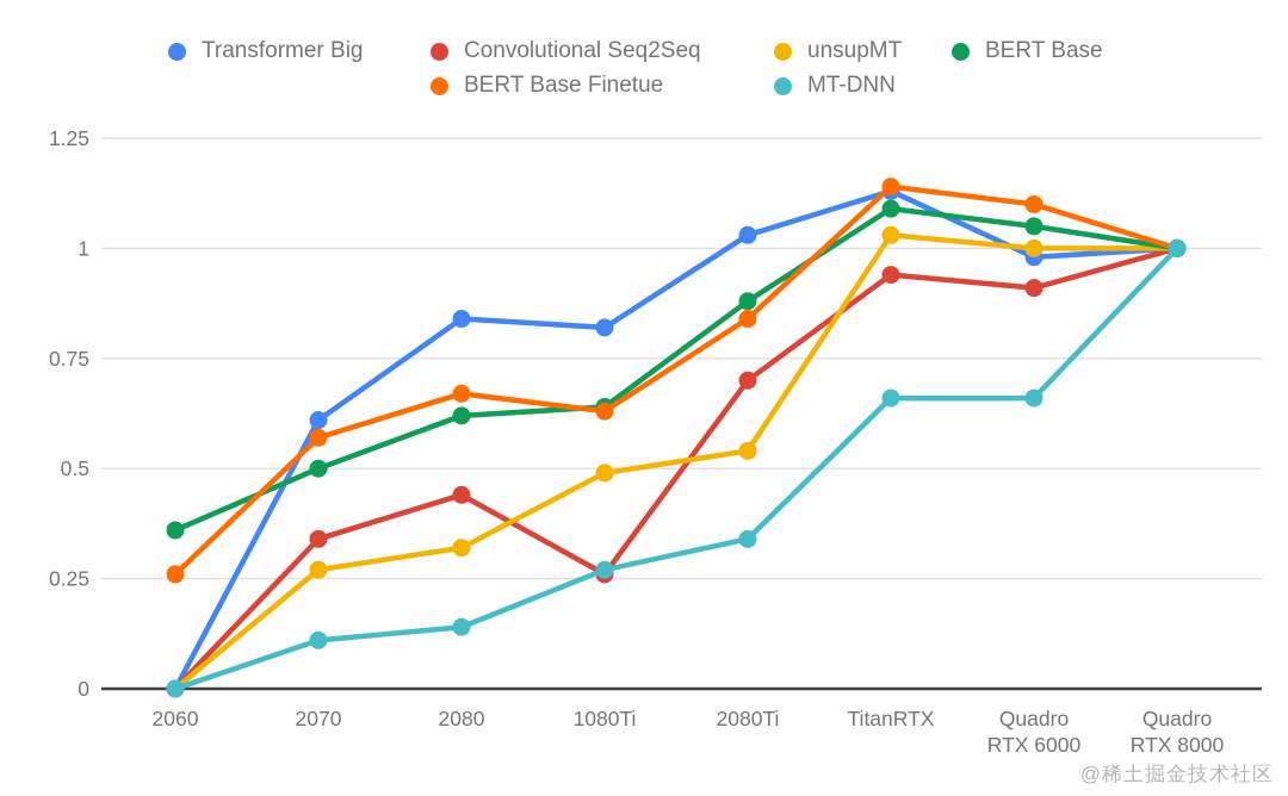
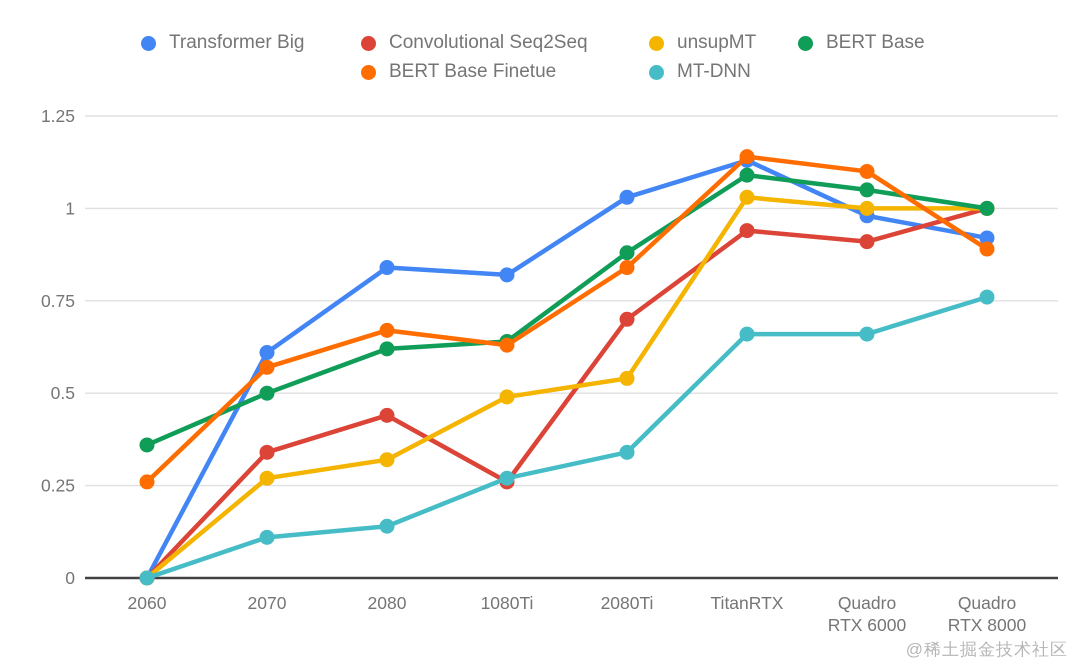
Transformer Big/Quadro RTX 8000: 1.00 -> 0.92
BERT Base Finetue/Quadro RTX 8000: 1.00 -> 0.89
MT-DNN/Quadro RTX 8000: 1.00 -> 0.76
